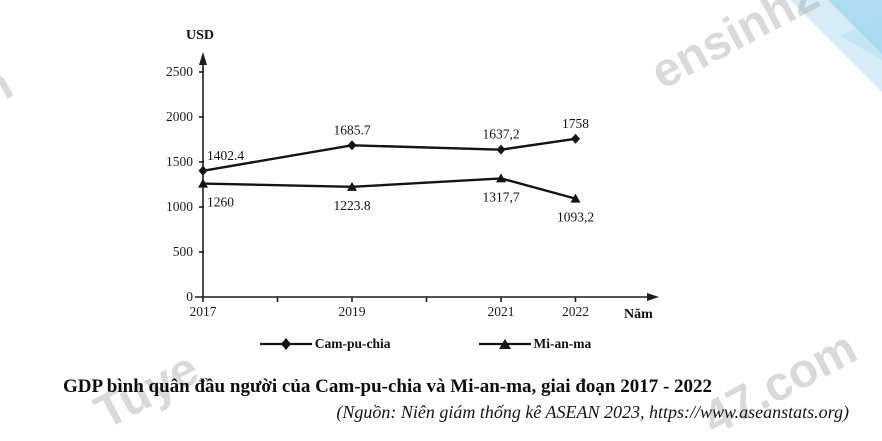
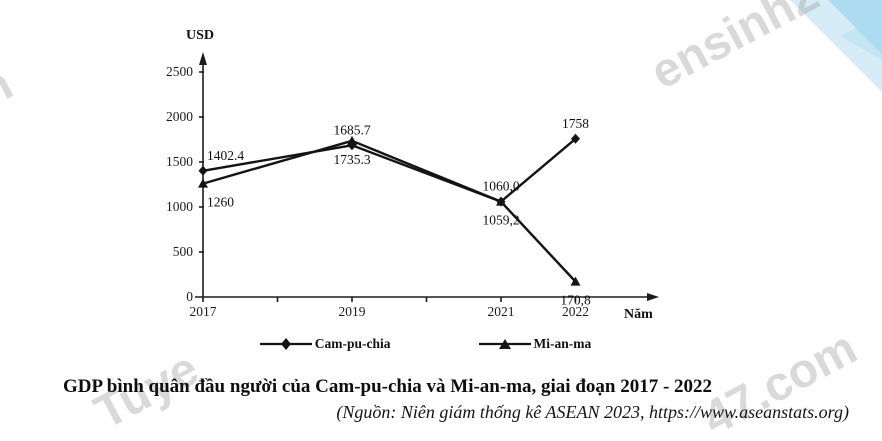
Mi-an-ma/2019: 1223.8 -> 1735.3
Cam-pu-chia/2021: 1637,2 -> 1060,0
Mi-an-ma/2021: 1317,7 -> 1059,2
Mi-an-ma/2022: 1093,2 -> 170,8
